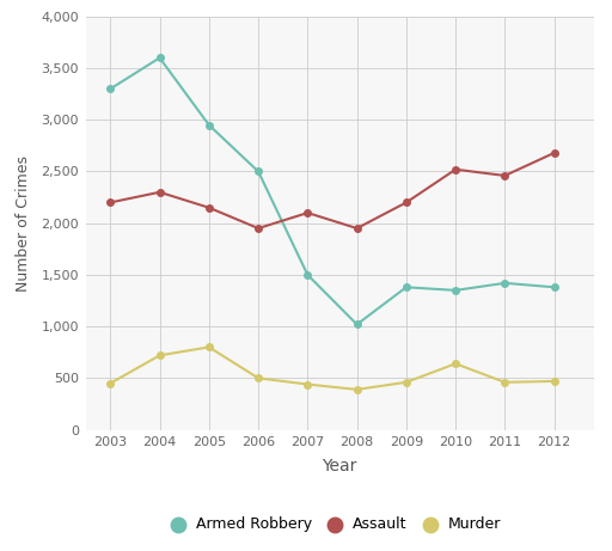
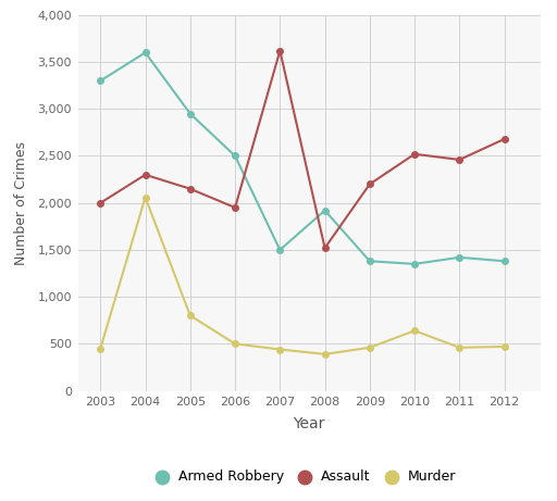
Assault/2003: 2,200 -> 2,000
Murder/2004: 720 -> 2,060
Assault/2007: 2,100 -> 3,620
Armed Robbery/2008: 1,020 -> 1,920
Assault/2008: 1,950 -> 1,520
